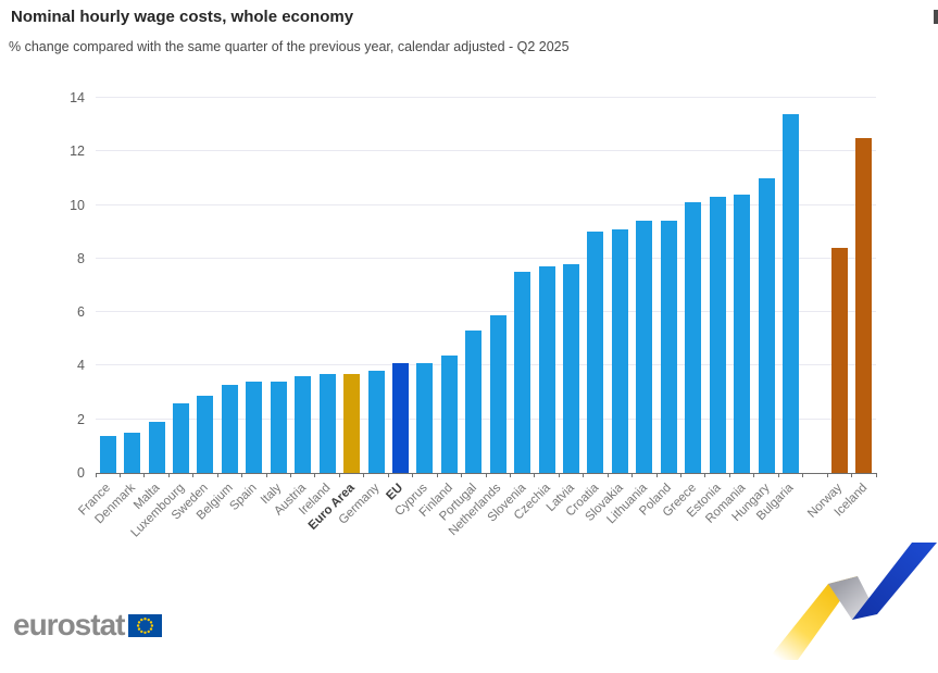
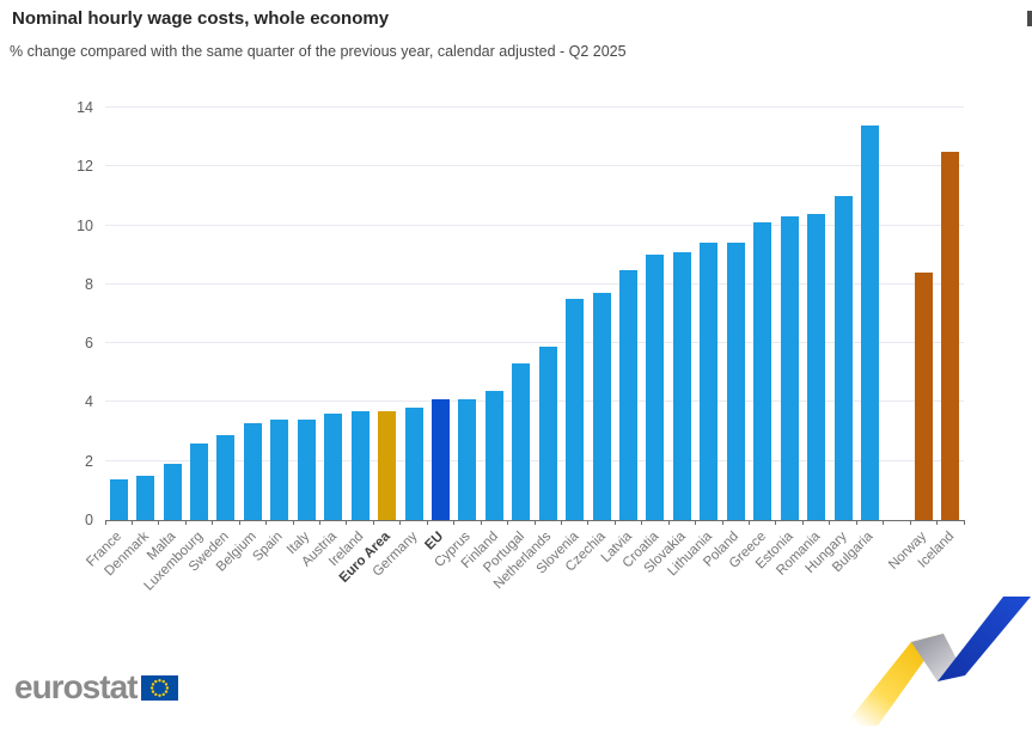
Latvia: 7.8 -> 8.5
